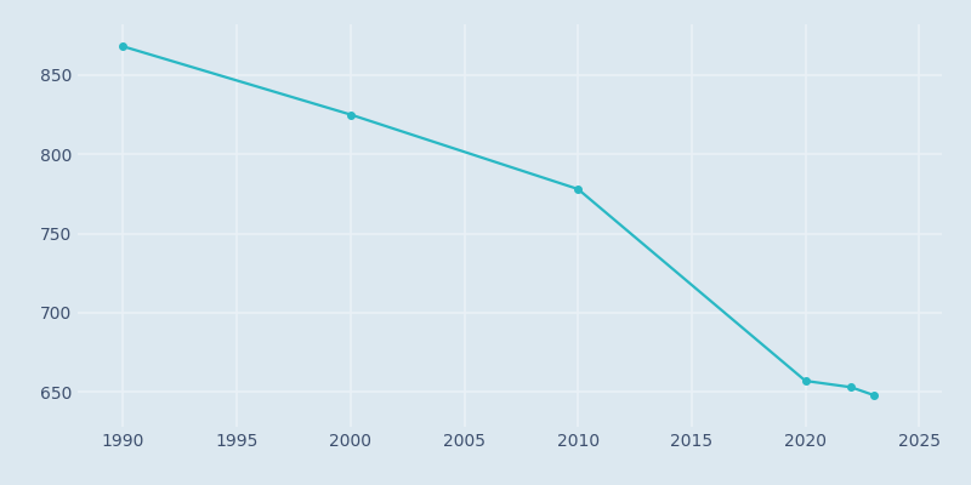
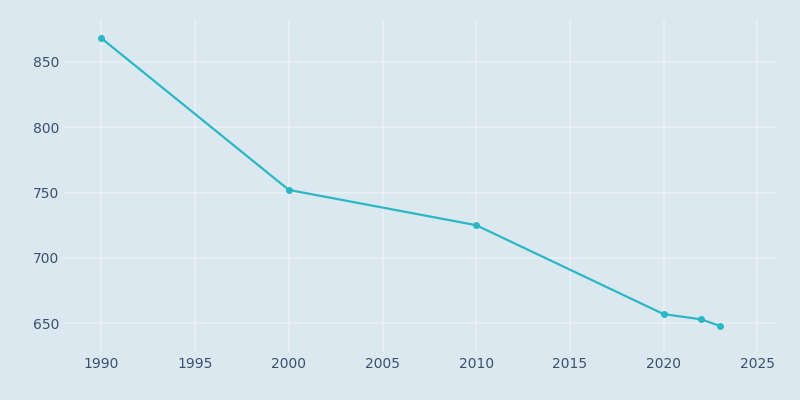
2000: 825 -> 752
2010: 778 -> 725
